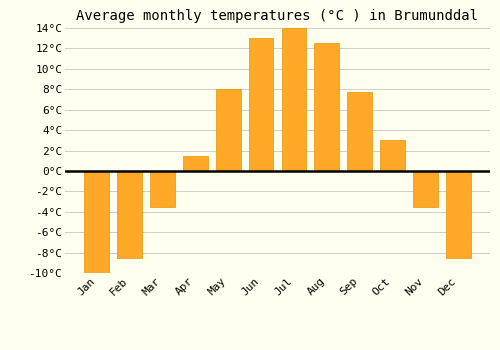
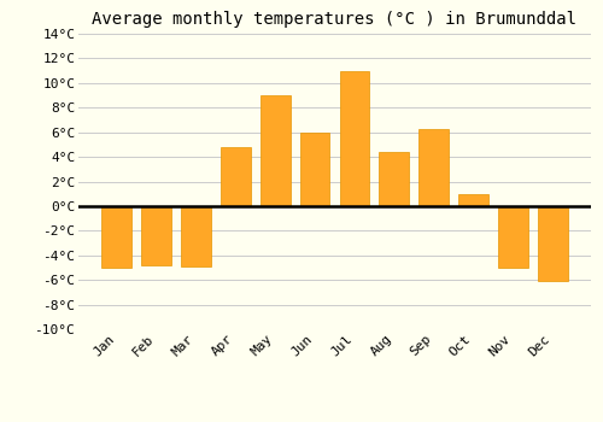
Jan: -10.0°C -> -5.0°C
Feb: -8.5°C -> -4.8°C
Mar: -3.5°C -> -4.9°C
Apr: 1.5°C -> 4.8°C
May: 8.0°C -> 9.0°C
Jun: 13.0°C -> 6.0°C
Jul: 14.0°C -> 11.0°C
Aug: 12.5°C -> 4.4°C
Sep: 7.7°C -> 6.3°C
Oct: 3.0°C -> 1.0°C
Nov: -3.5°C -> -5.0°C
Dec: -8.5°C -> -6.1°C
